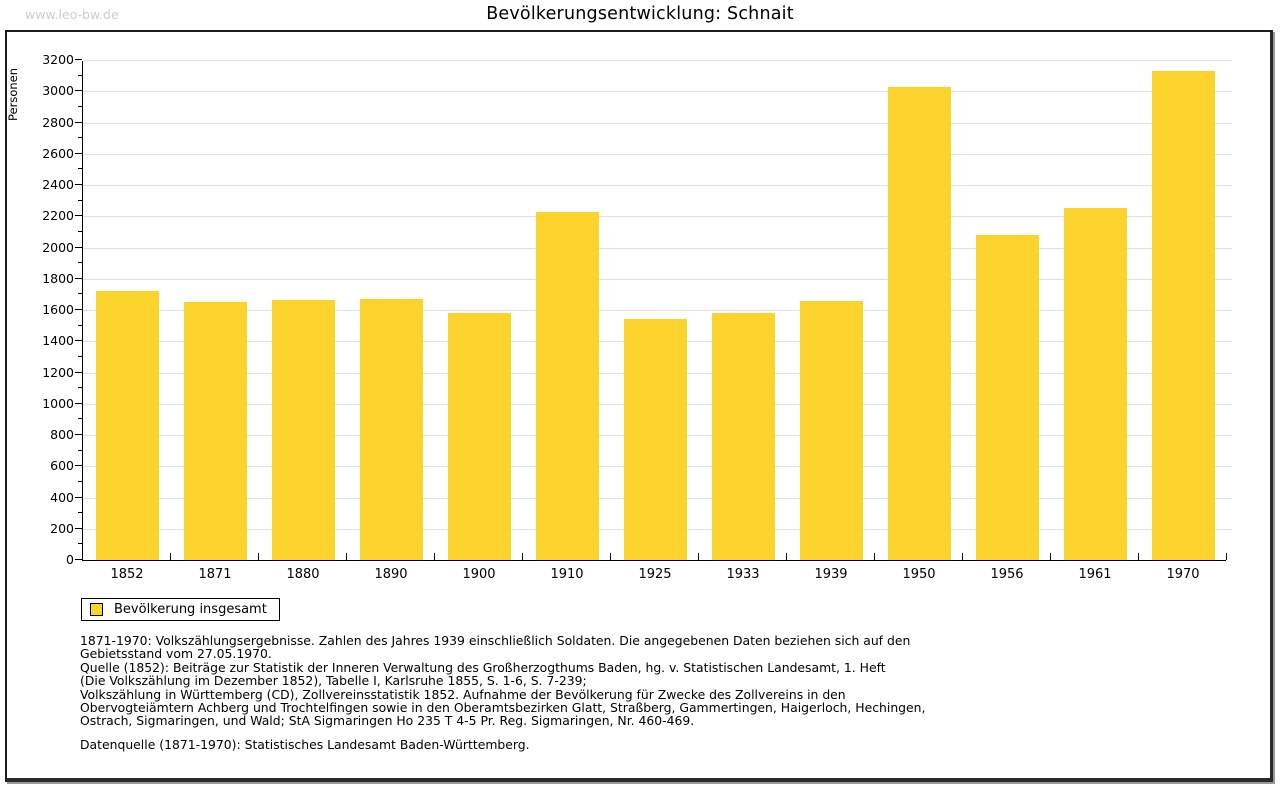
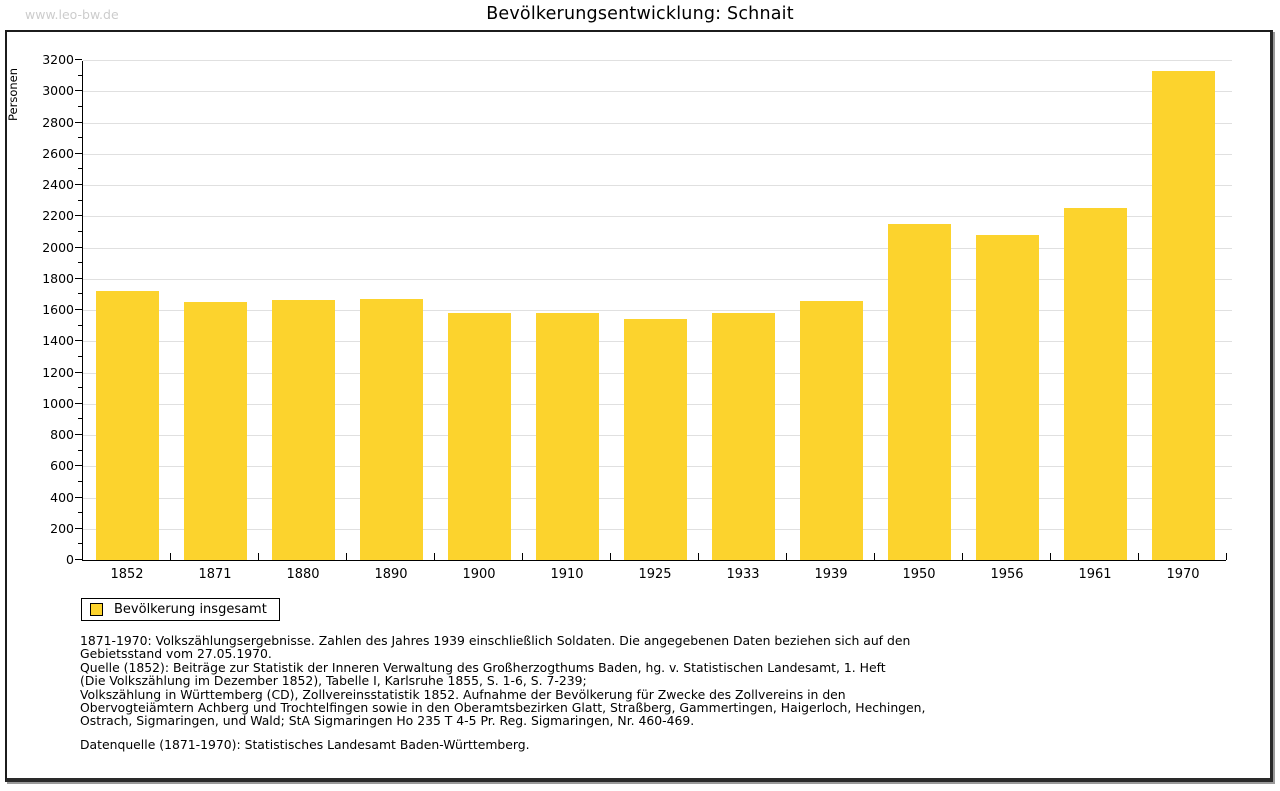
1910: 2230 -> 1580
1950: 3030 -> 2150
